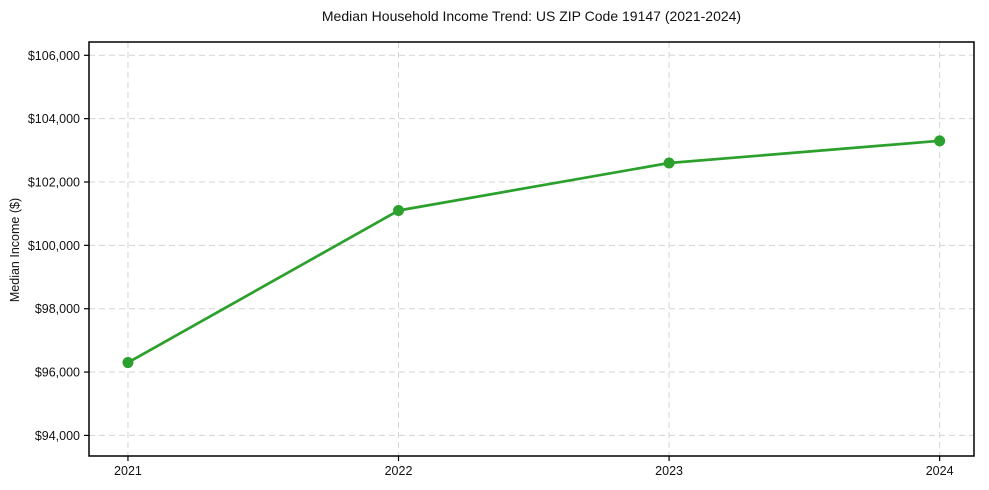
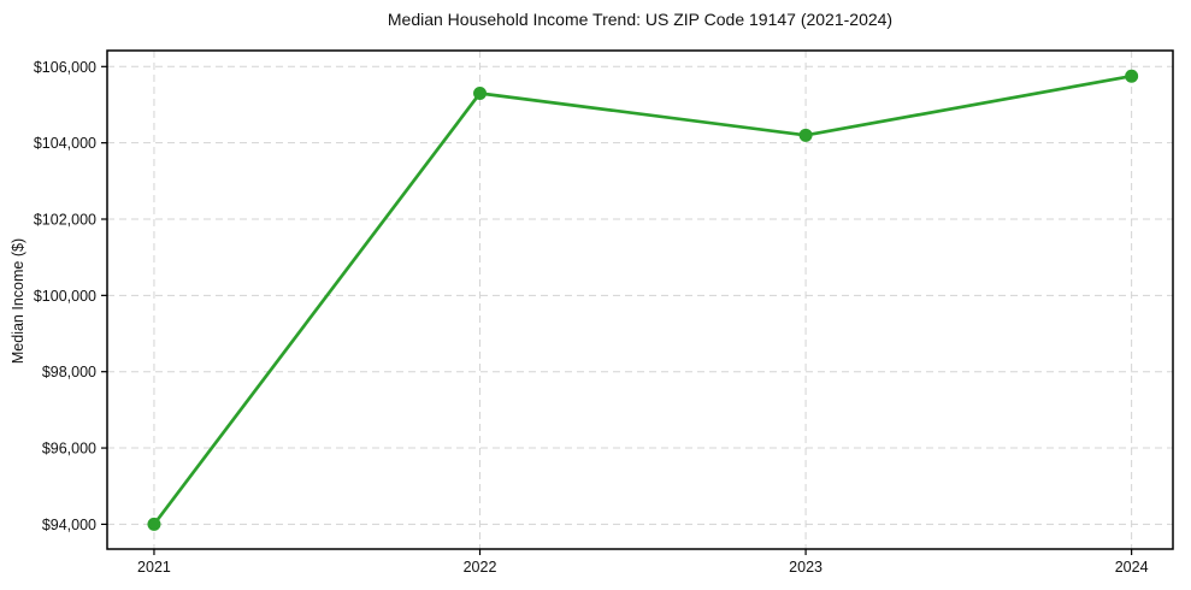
2021: $96300 -> $94000
2022: $101100 -> $105300
2023: $102600 -> $104200
2024: $103300 -> $105800
